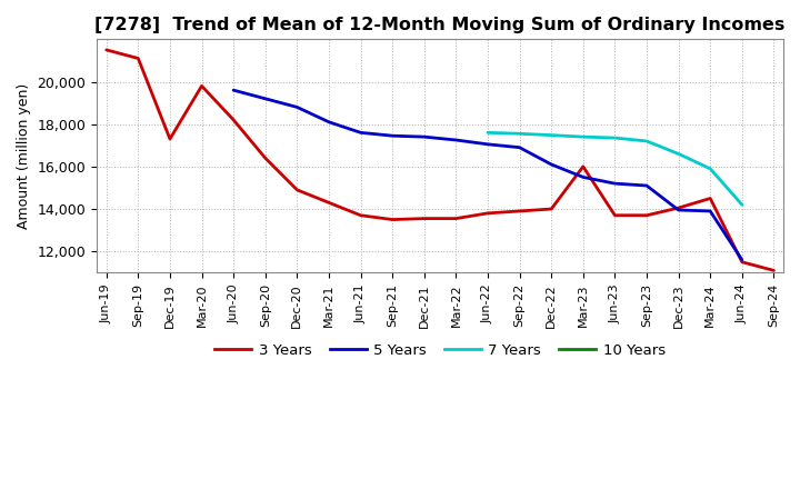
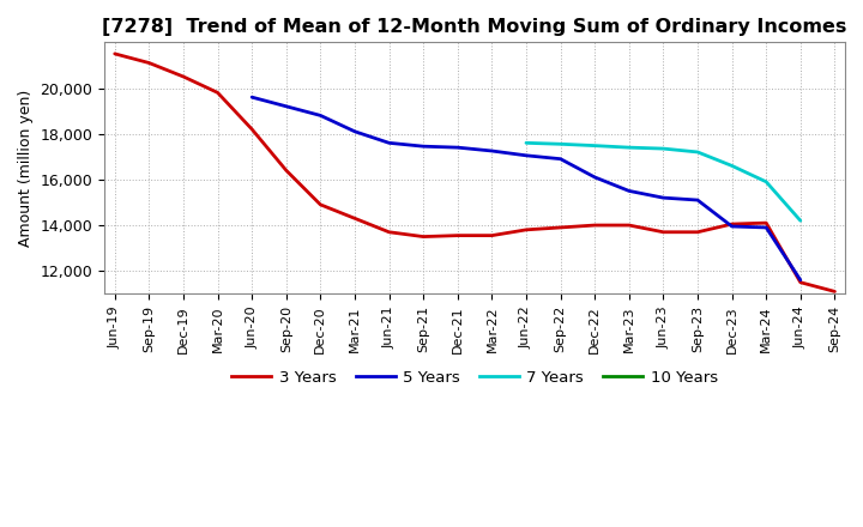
3 Years/Dec-19: 17,300 -> 20,500
3 Years/Mar-23: 16,000 -> 14,000
3 Years/Mar-24: 14,500 -> 14,100
